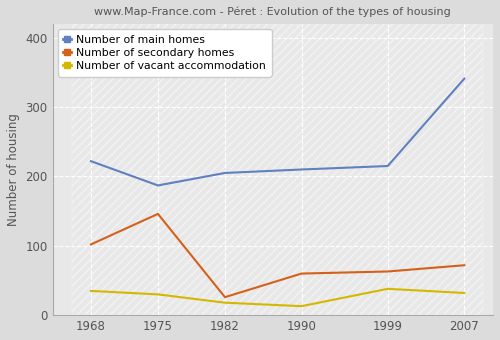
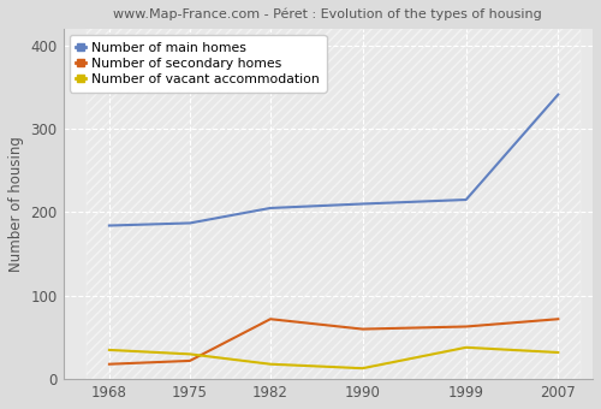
Number of main homes/1968: 222 -> 184
Number of secondary homes/1968: 102 -> 18
Number of secondary homes/1975: 146 -> 22
Number of secondary homes/1982: 26 -> 72
